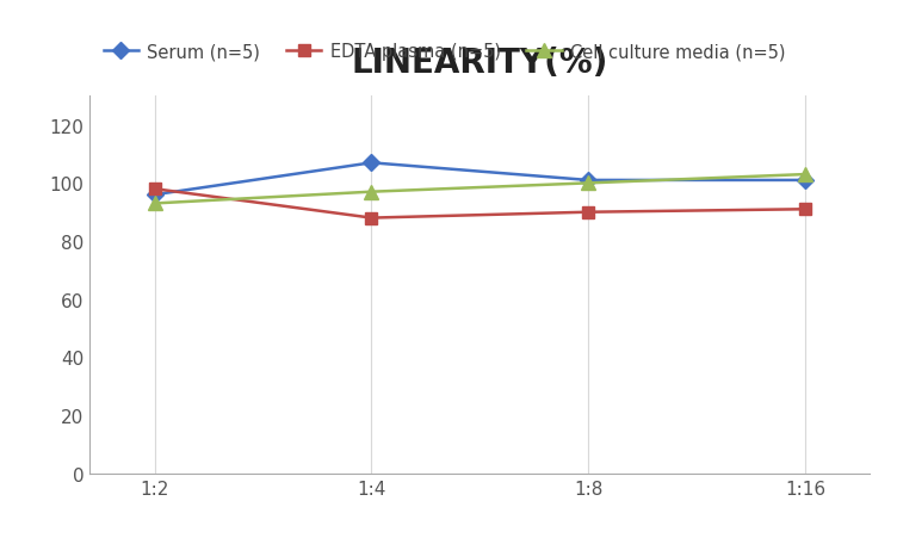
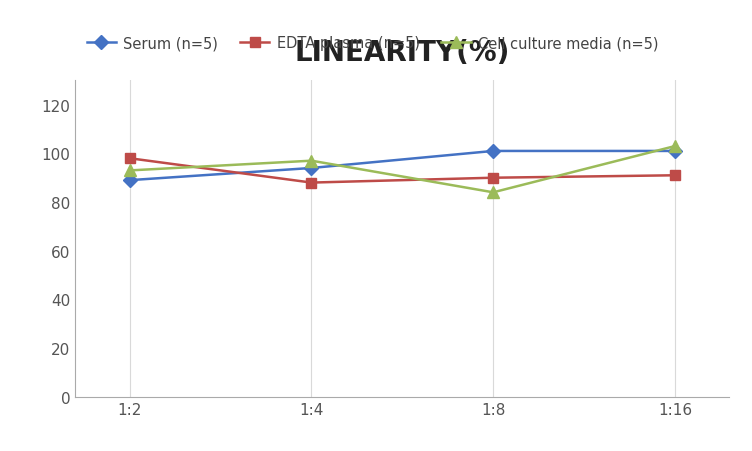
Serum (n=5)/1:2: 96 -> 89
Serum (n=5)/1:4: 107 -> 94
Cell culture media (n=5)/1:8: 100 -> 84
